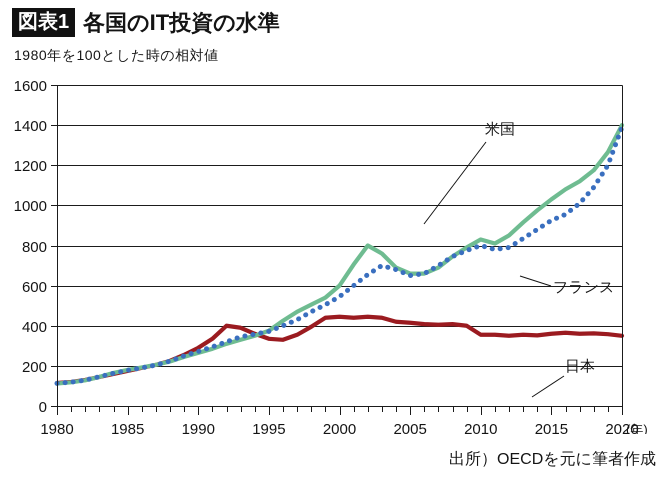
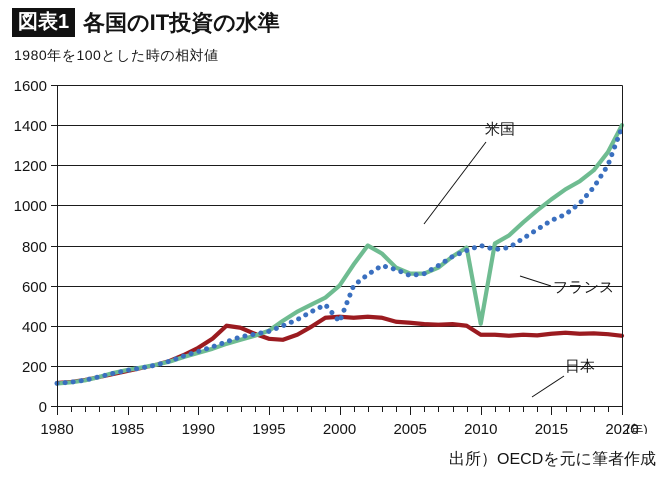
フランス/2000: 540 -> 420
米国/2010: 830 -> 410
